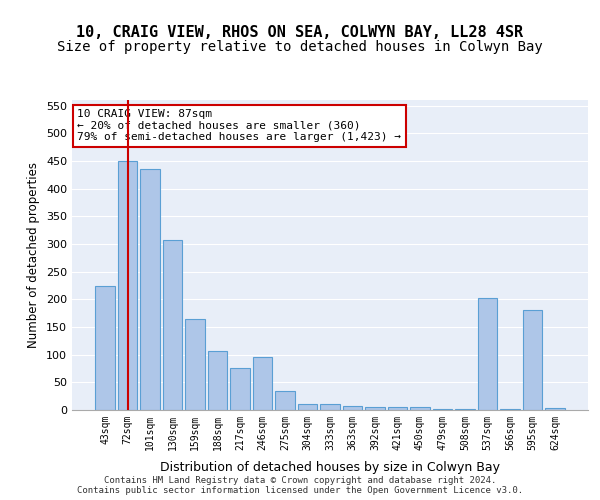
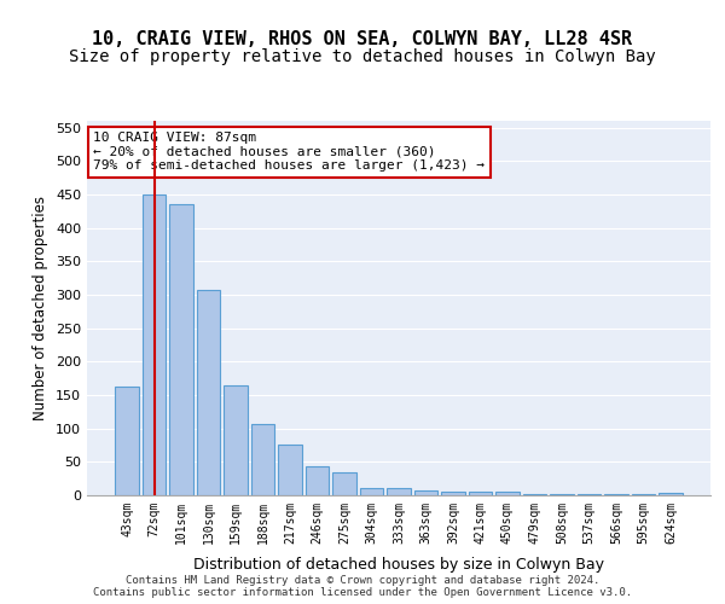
43sqm: 224 -> 163
246sqm: 96 -> 43
537sqm: 202 -> 1
595sqm: 180 -> 1
